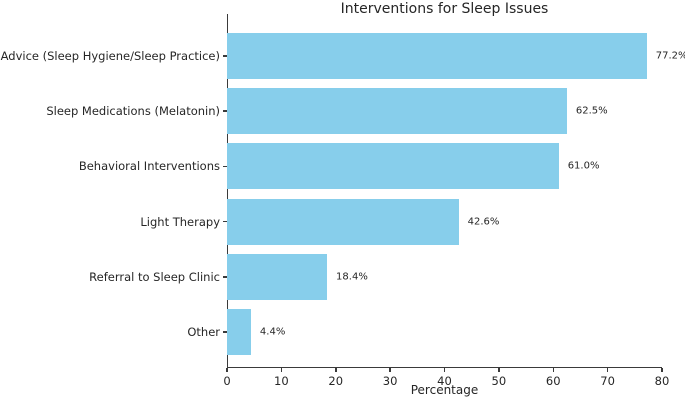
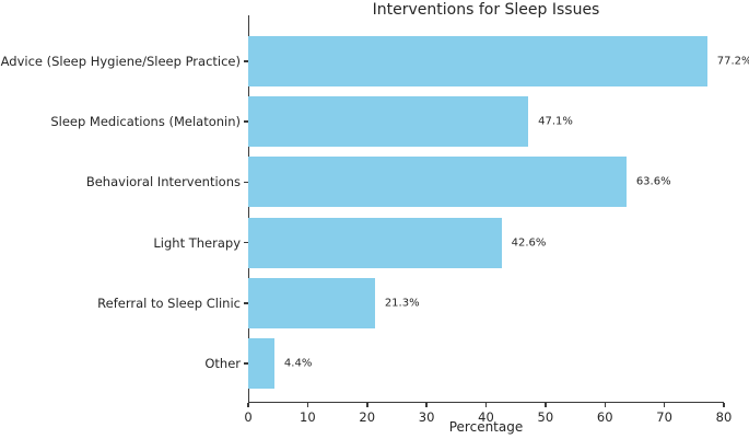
Sleep Medications (Melatonin): 62.5% -> 47.1%
Behavioral Interventions: 61.0% -> 63.6%
Referral to Sleep Clinic: 18.4% -> 21.3%
